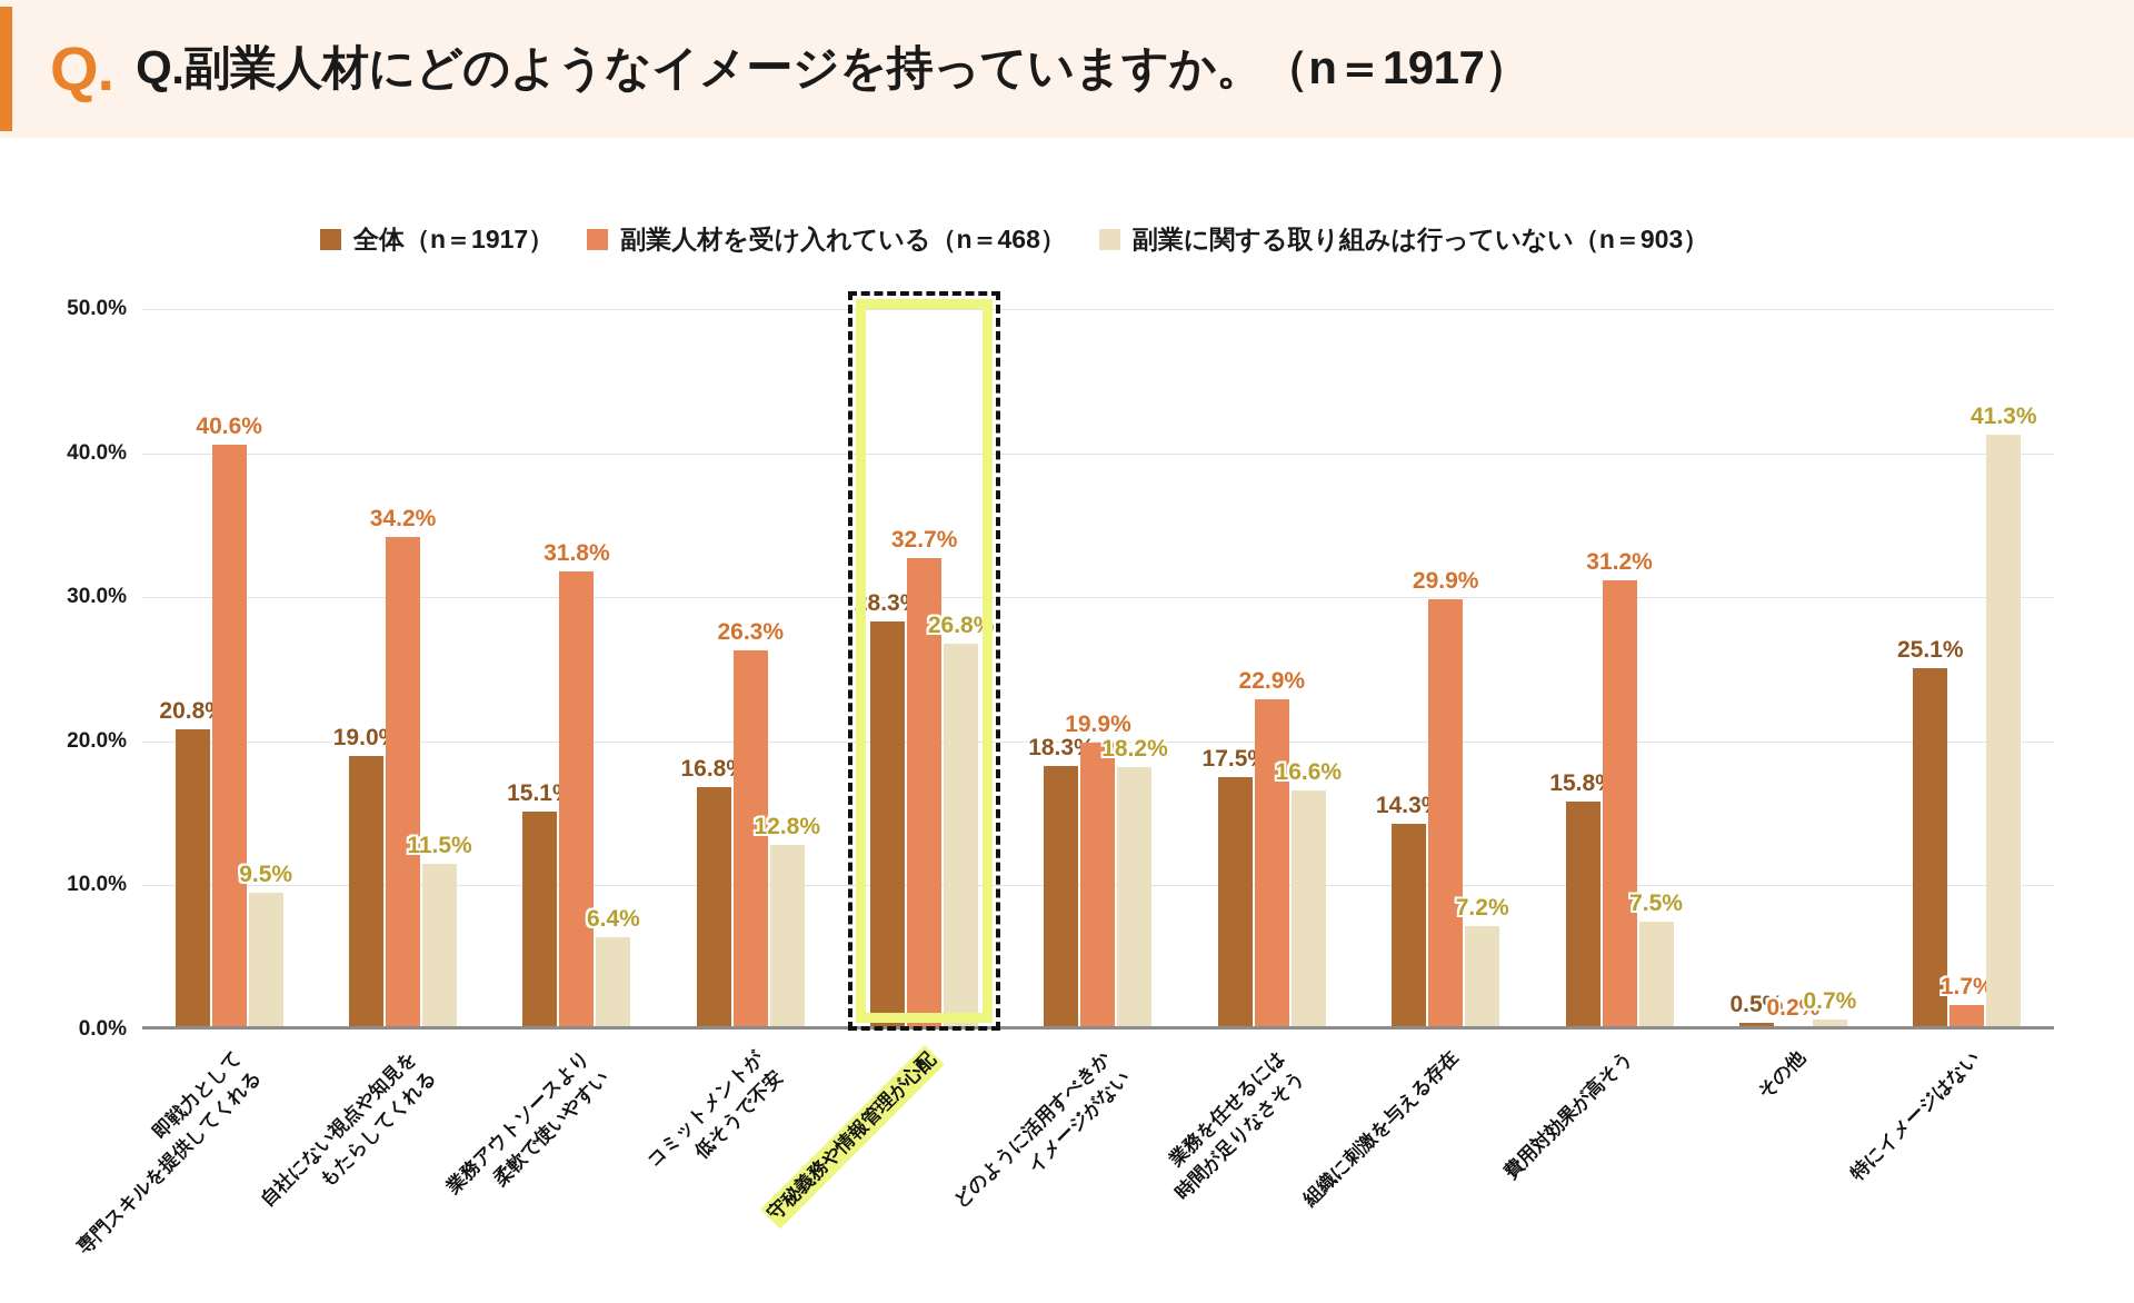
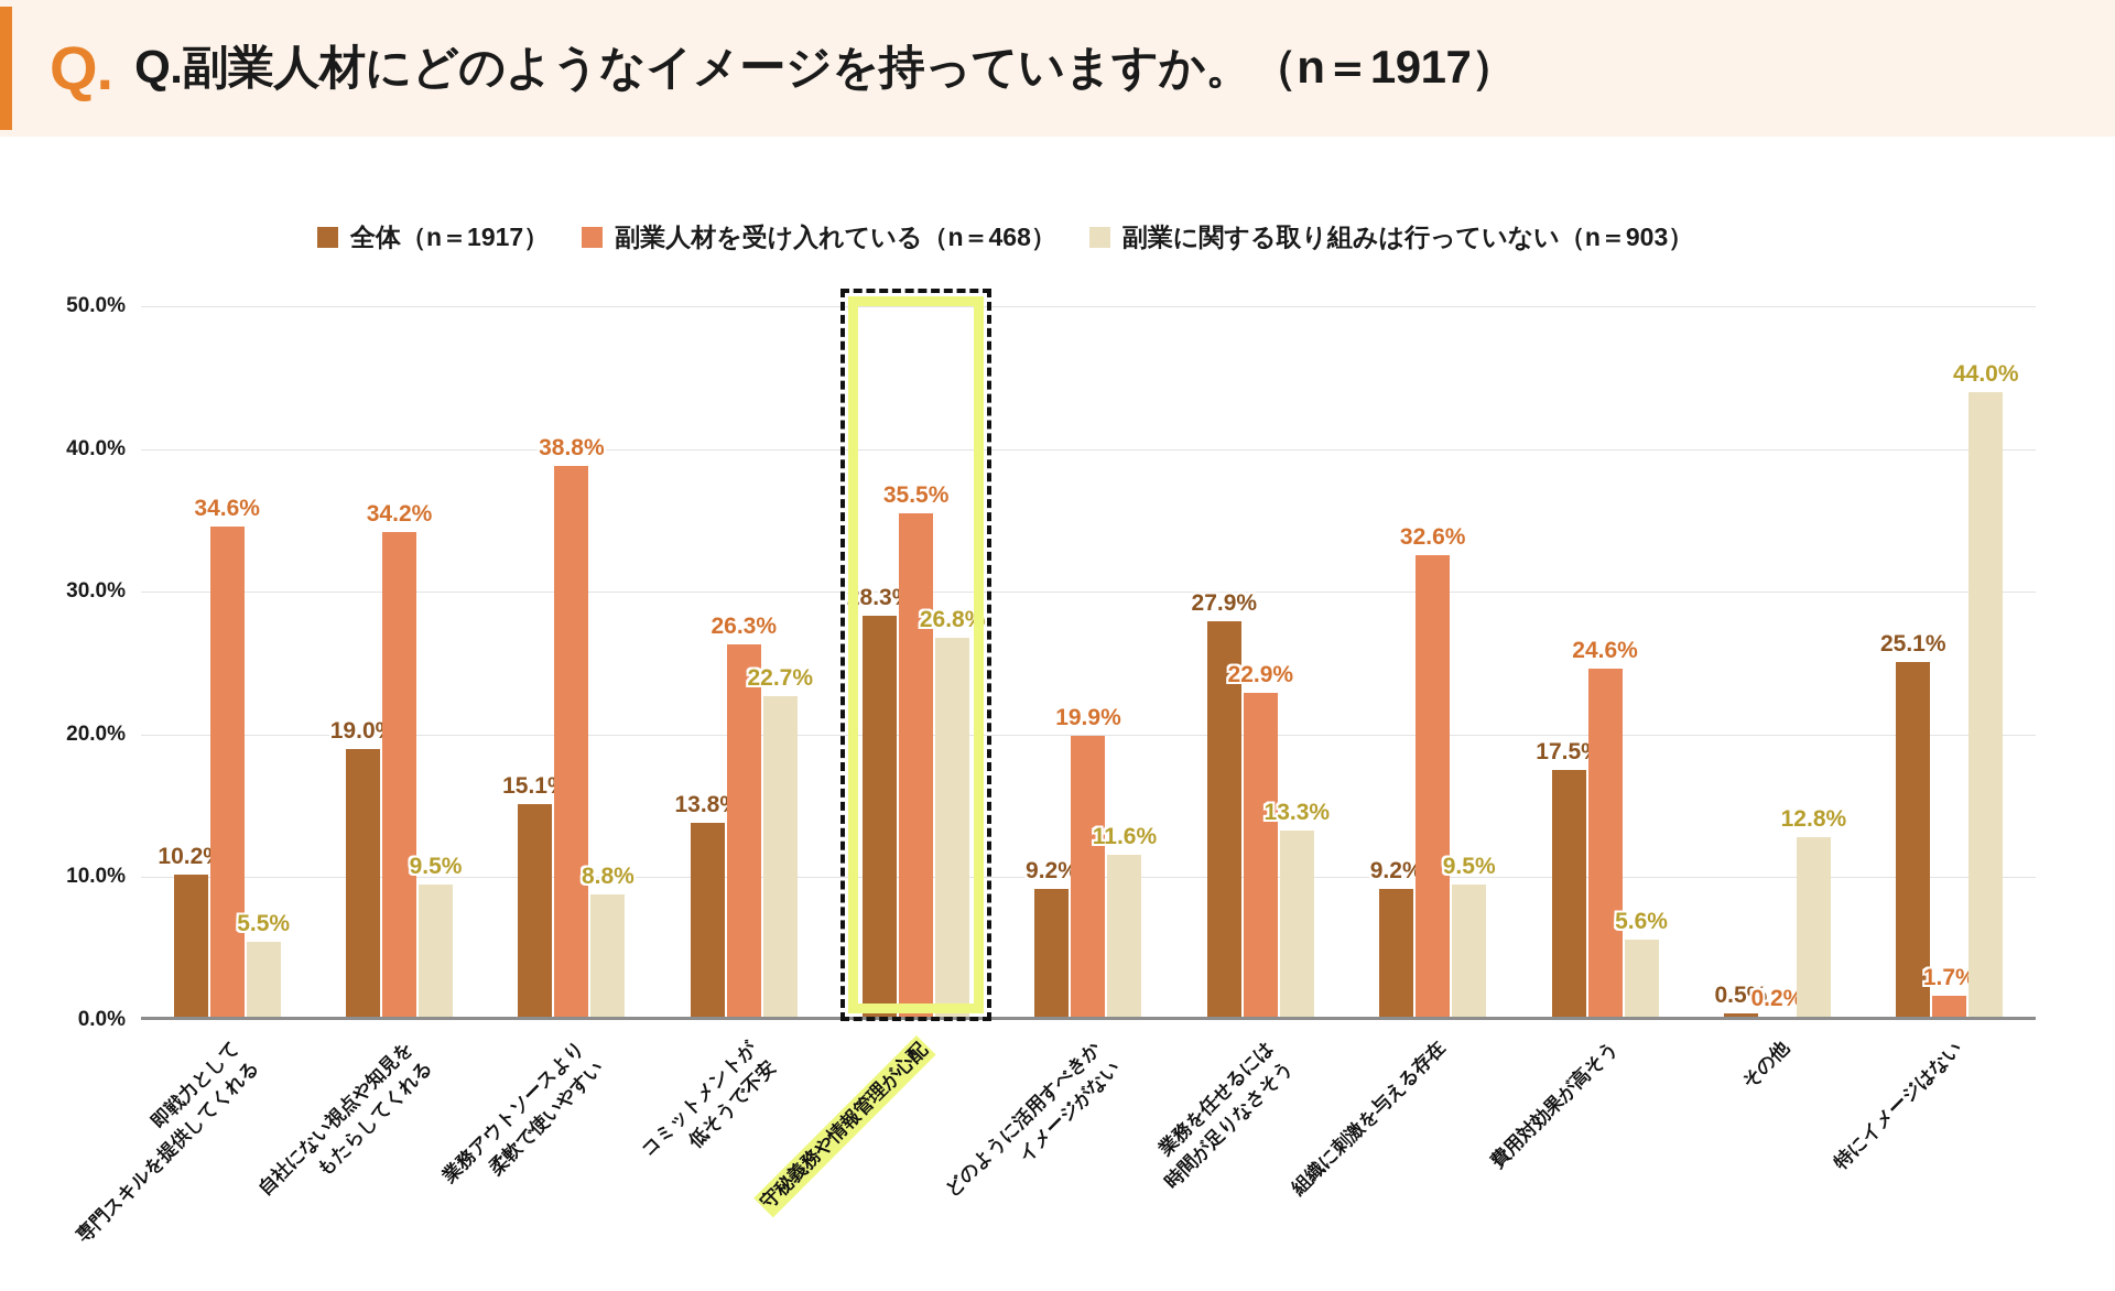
全体（n＝1917）/即戦力として 専門スキルを提供してくれる: 20.8% -> 10.2%
副業人材を受け入れている（n＝468）/即戦力として 専門スキルを提供してくれる: 40.6% -> 34.6%
副業に関する取り組みは行っていない（n＝903）/即戦力として 専門スキルを提供してくれる: 9.5% -> 5.5%
副業に関する取り組みは行っていない（n＝903）/自社にない視点や知見を もたらしてくれる: 11.5% -> 9.5%
副業人材を受け入れている（n＝468）/業務アウトソースより 柔軟で使いやすい: 31.8% -> 38.8%
副業に関する取り組みは行っていない（n＝903）/業務アウトソースより 柔軟で使いやすい: 6.4% -> 8.8%
全体（n＝1917）/コミットメントが 低そうで不安: 16.8% -> 13.8%
副業に関する取り組みは行っていない（n＝903）/コミットメントが 低そうで不安: 12.8% -> 22.7%
副業人材を受け入れている（n＝468）/守秘義務や情報管理が心配: 32.7% -> 35.5%
全体（n＝1917）/どのように活用すべきか イメージがない: 18.3% -> 9.2%
副業に関する取り組みは行っていない（n＝903）/どのように活用すべきか イメージがない: 18.2% -> 11.6%
全体（n＝1917）/業務を任せるには 時間が足りなさそう: 17.5% -> 27.9%
副業に関する取り組みは行っていない（n＝903）/業務を任せるには 時間が足りなさそう: 16.6% -> 13.3%
全体（n＝1917）/組織に刺激を与える存在: 14.3% -> 9.2%
副業人材を受け入れている（n＝468）/組織に刺激を与える存在: 29.9% -> 32.6%
副業に関する取り組みは行っていない（n＝903）/組織に刺激を与える存在: 7.2% -> 9.5%
全体（n＝1917）/費用対効果が高そう: 15.8% -> 17.5%
副業人材を受け入れている（n＝468）/費用対効果が高そう: 31.2% -> 24.6%
副業に関する取り組みは行っていない（n＝903）/費用対効果が高そう: 7.5% -> 5.6%
副業に関する取り組みは行っていない（n＝903）/その他: 0.7% -> 12.8%
副業に関する取り組みは行っていない（n＝903）/特にイメージはない: 41.3% -> 44.0%
